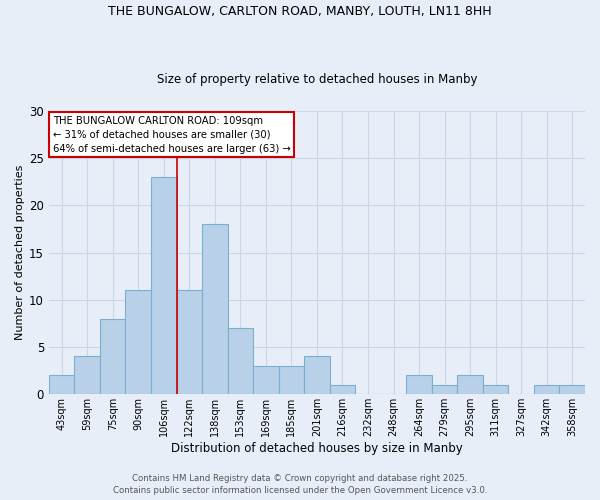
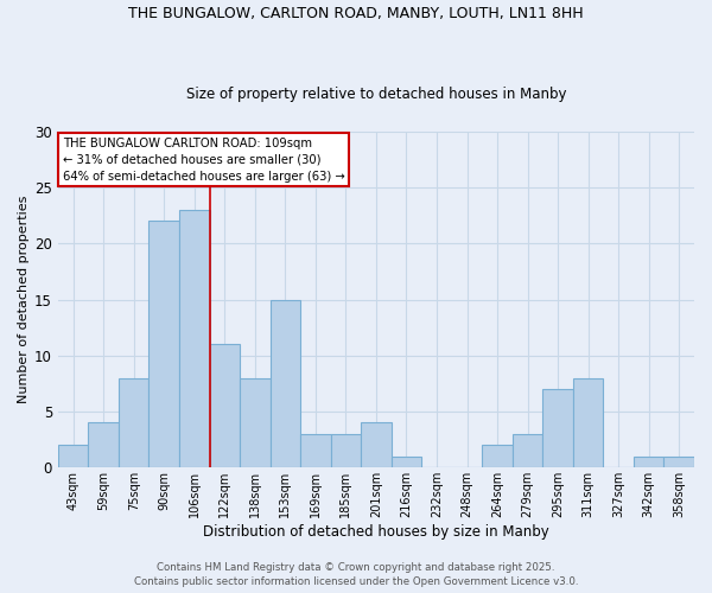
90sqm: 11 -> 22
138sqm: 18 -> 8
153sqm: 7 -> 15
279sqm: 1 -> 3
295sqm: 2 -> 7
311sqm: 1 -> 8
